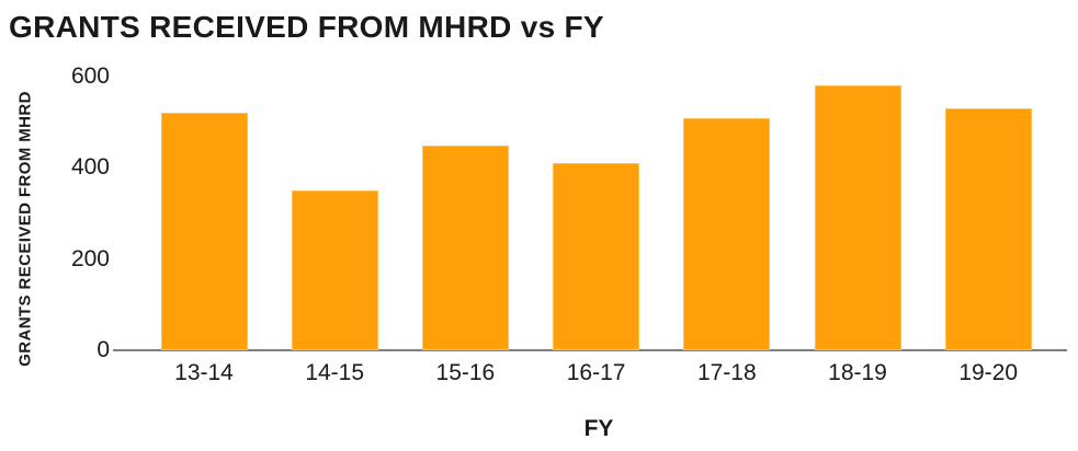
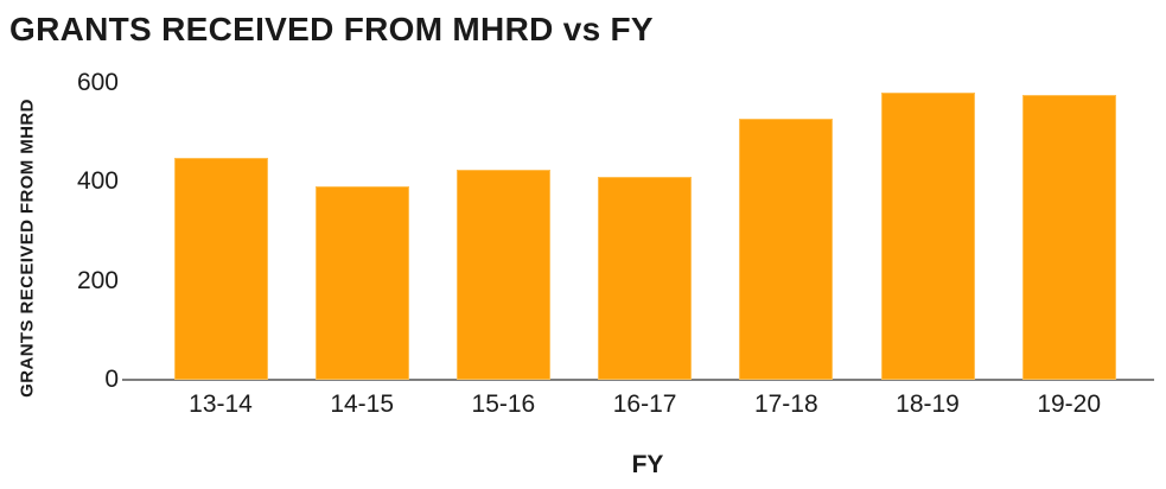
13-14: 520 -> 450
14-15: 350 -> 390
15-16: 450 -> 420
17-18: 510 -> 530
19-20: 530 -> 580
